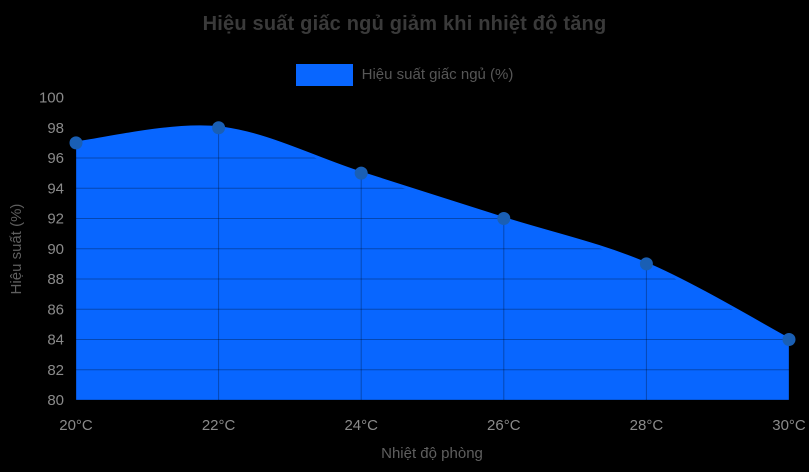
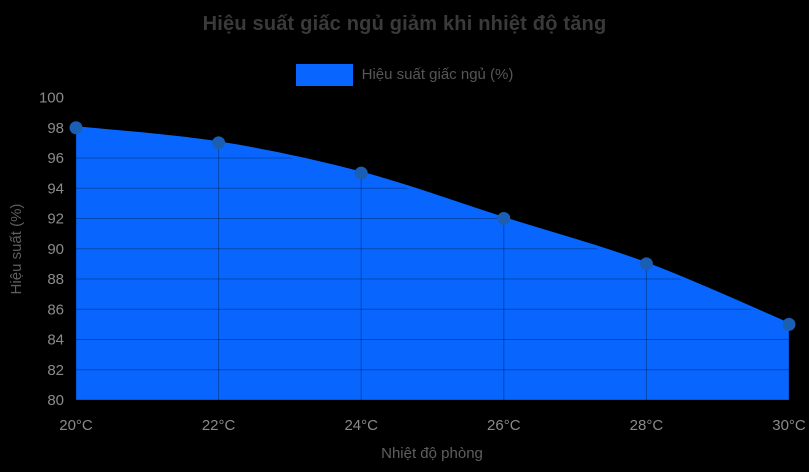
20°C: 97 -> 98
22°C: 98 -> 97
30°C: 84 -> 85
